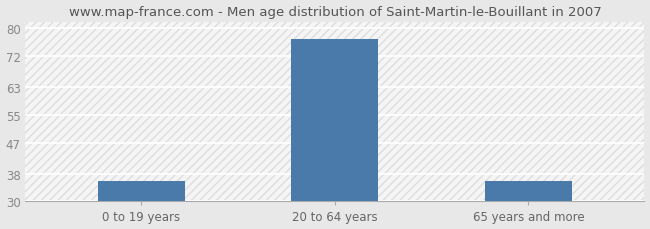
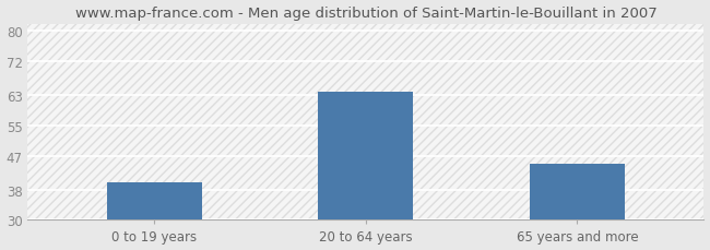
0 to 19 years: 36 -> 40
20 to 64 years: 77 -> 64
65 years and more: 36 -> 45
